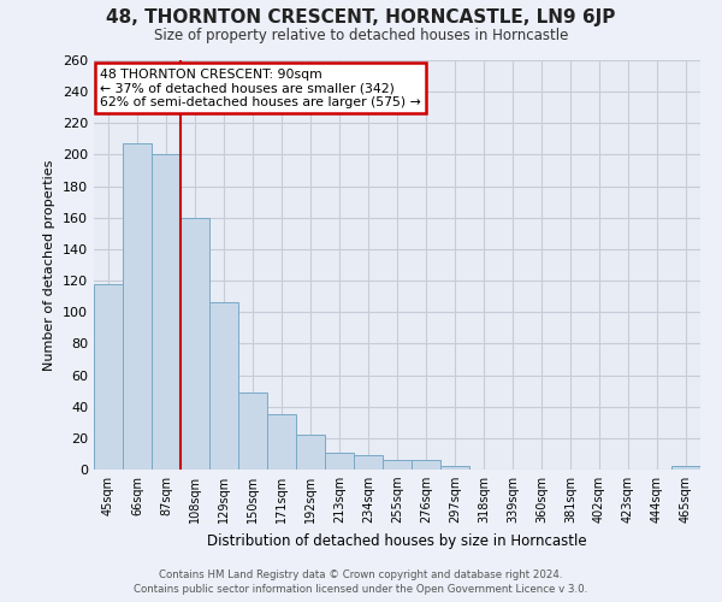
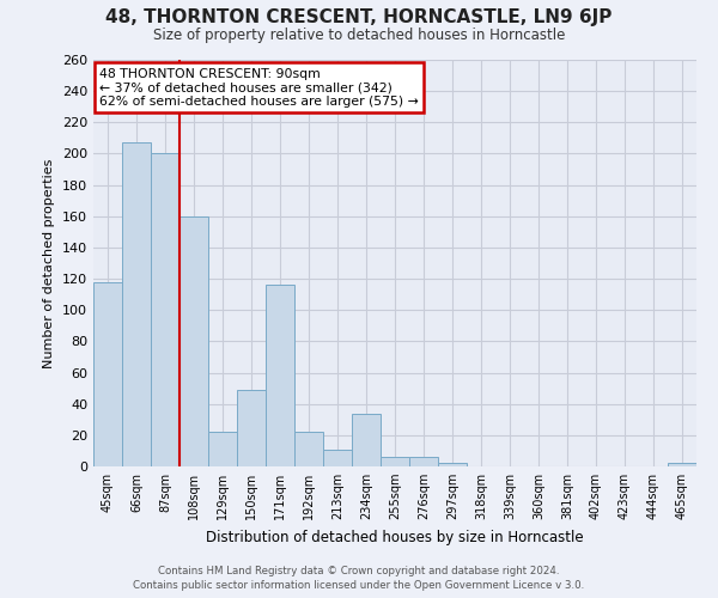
129sqm: 106 -> 22
171sqm: 35 -> 116
234sqm: 9 -> 34
